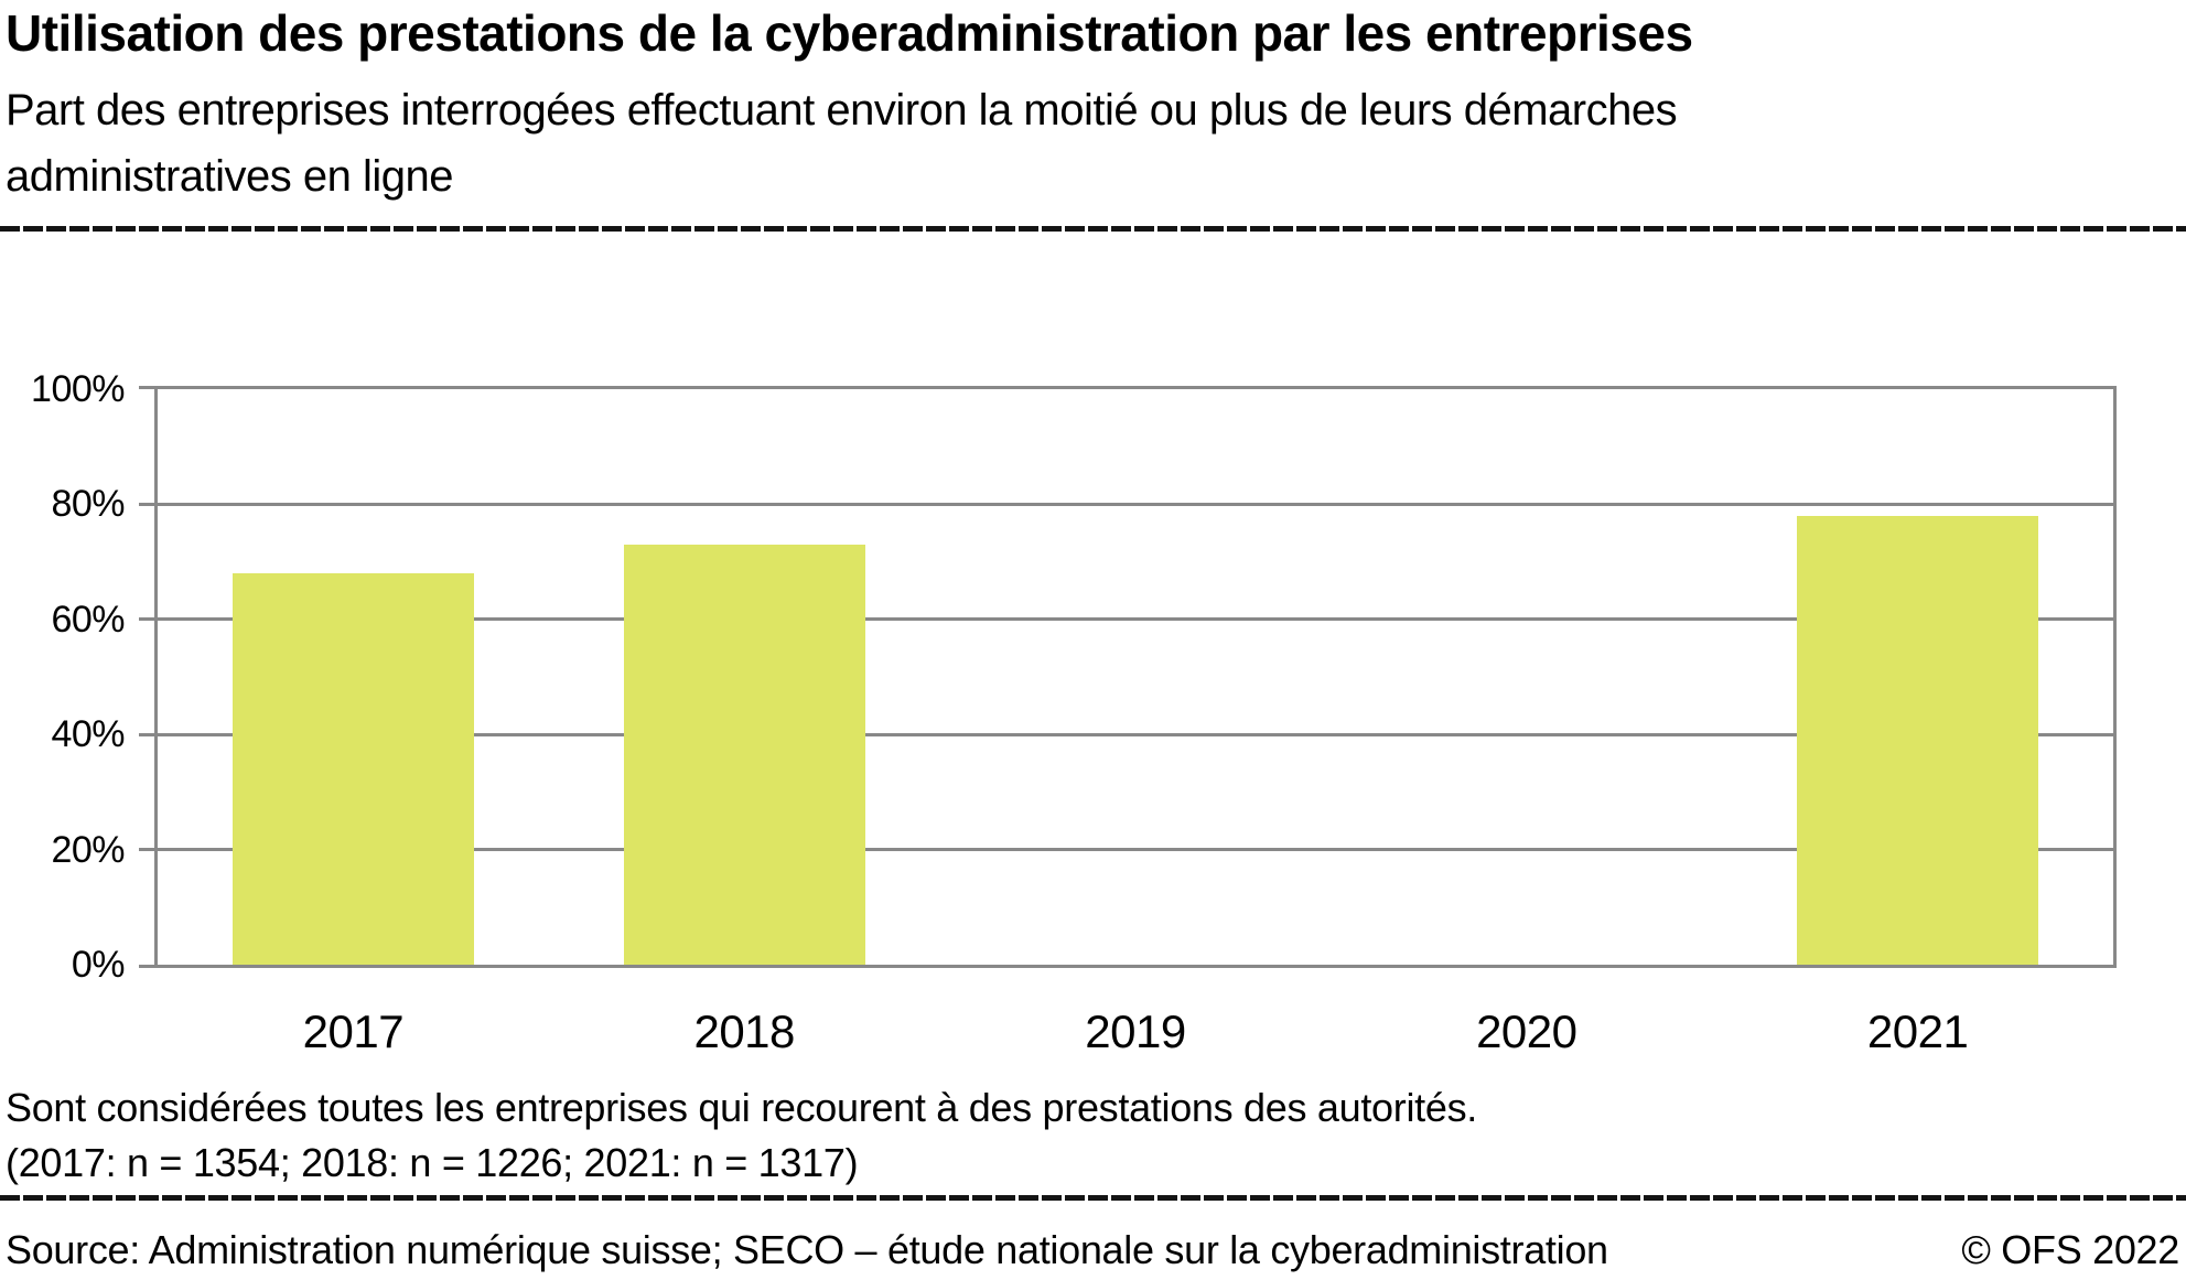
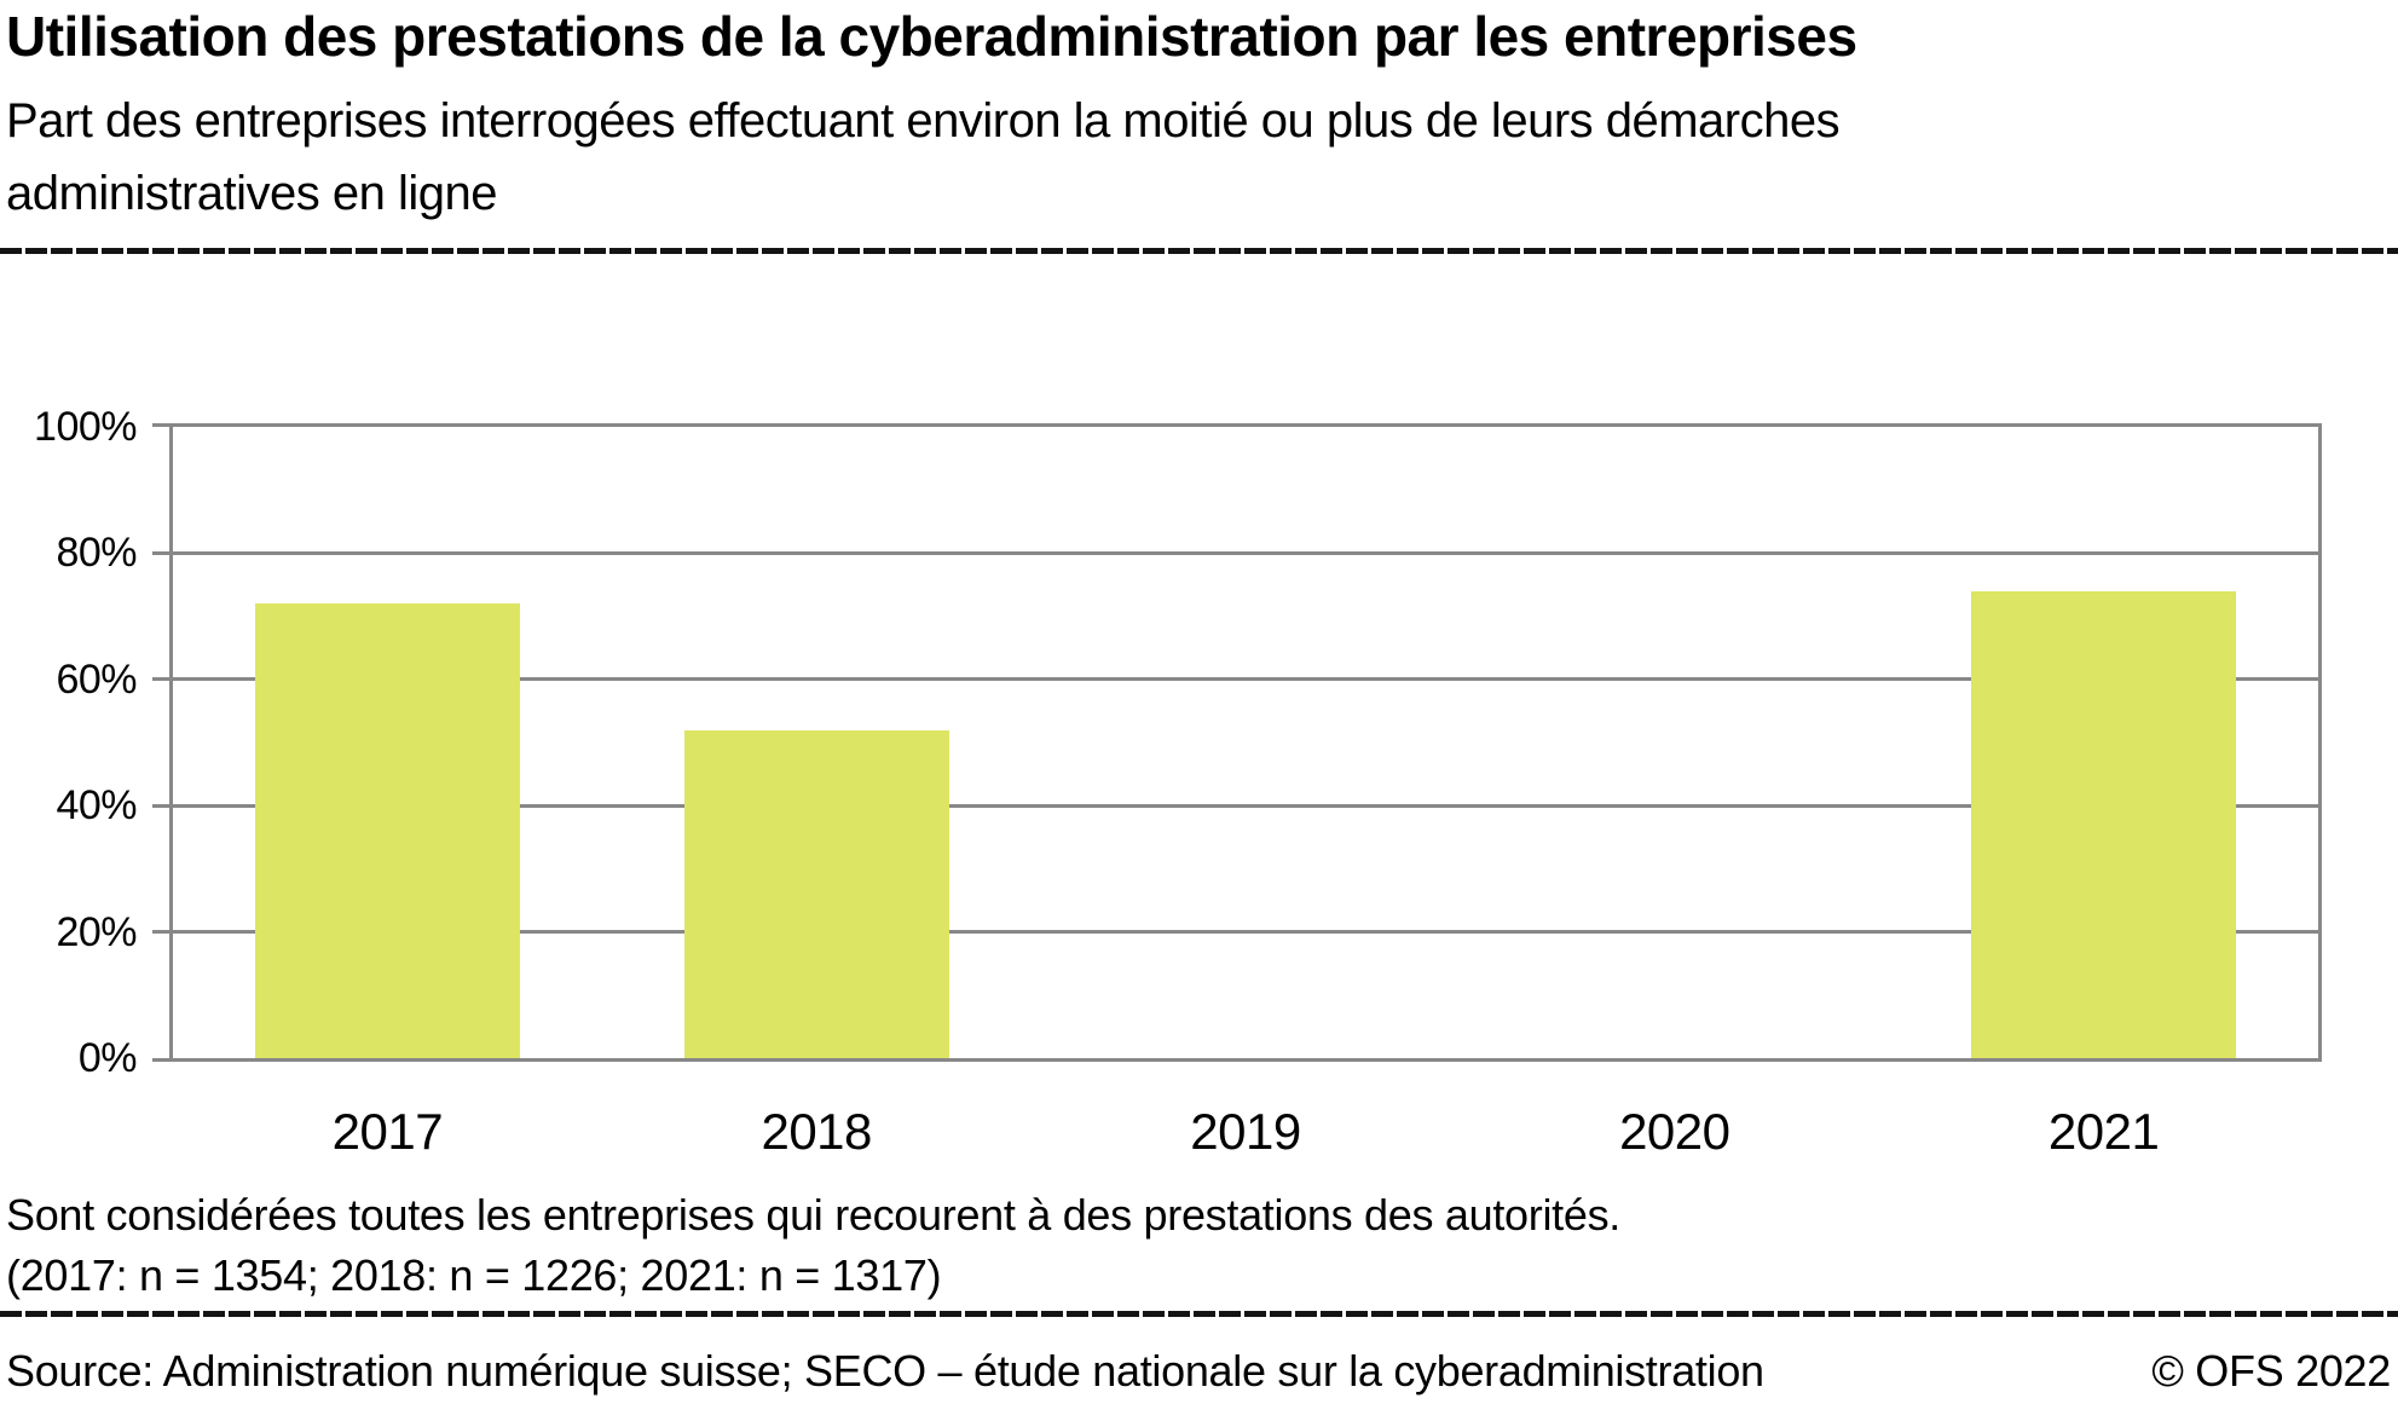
2017: 68% -> 72%
2018: 73% -> 52%
2021: 78% -> 74%
